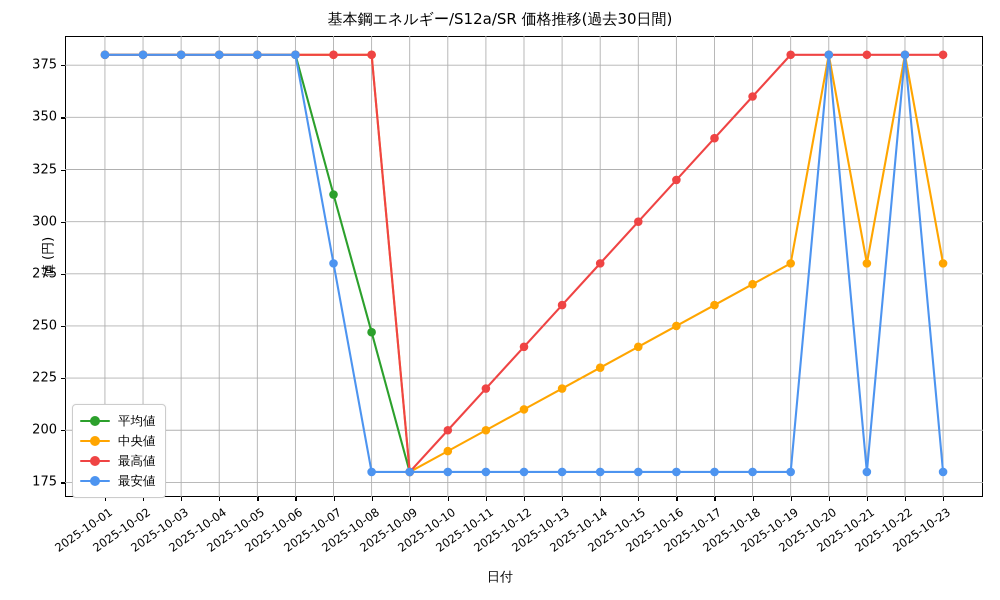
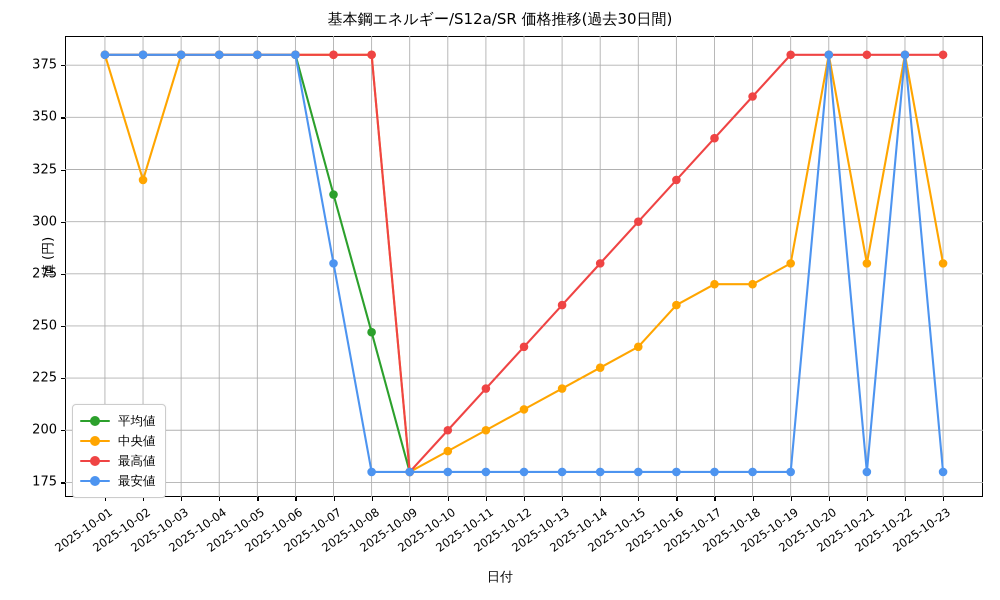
中央値/2025-10-02: 380 -> 320
中央値/2025-10-16: 250 -> 260
中央値/2025-10-17: 260 -> 270
